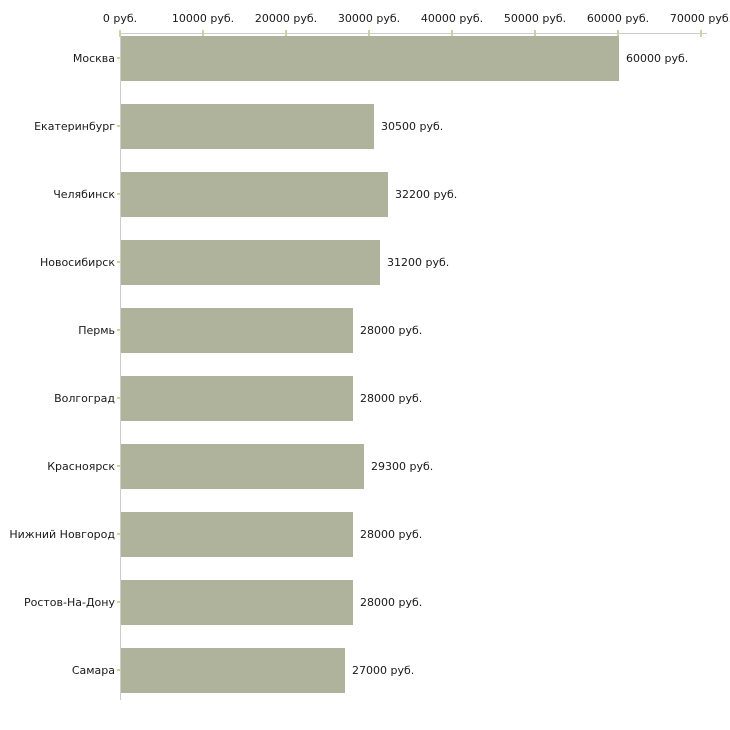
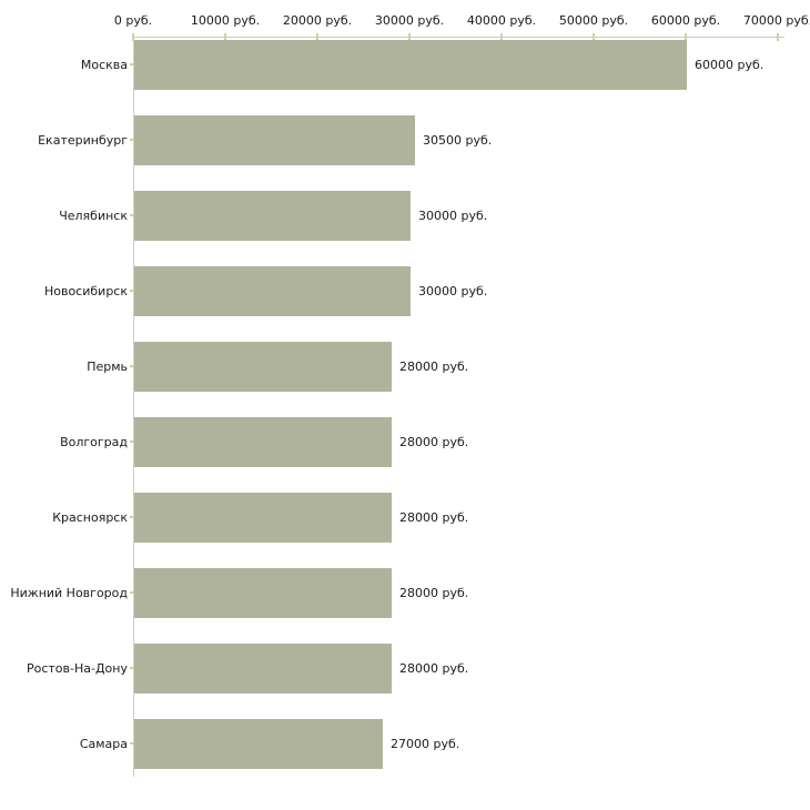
Челябинск: 32200 -> 30000
Новосибирск: 31200 -> 30000
Красноярск: 29300 -> 28000
